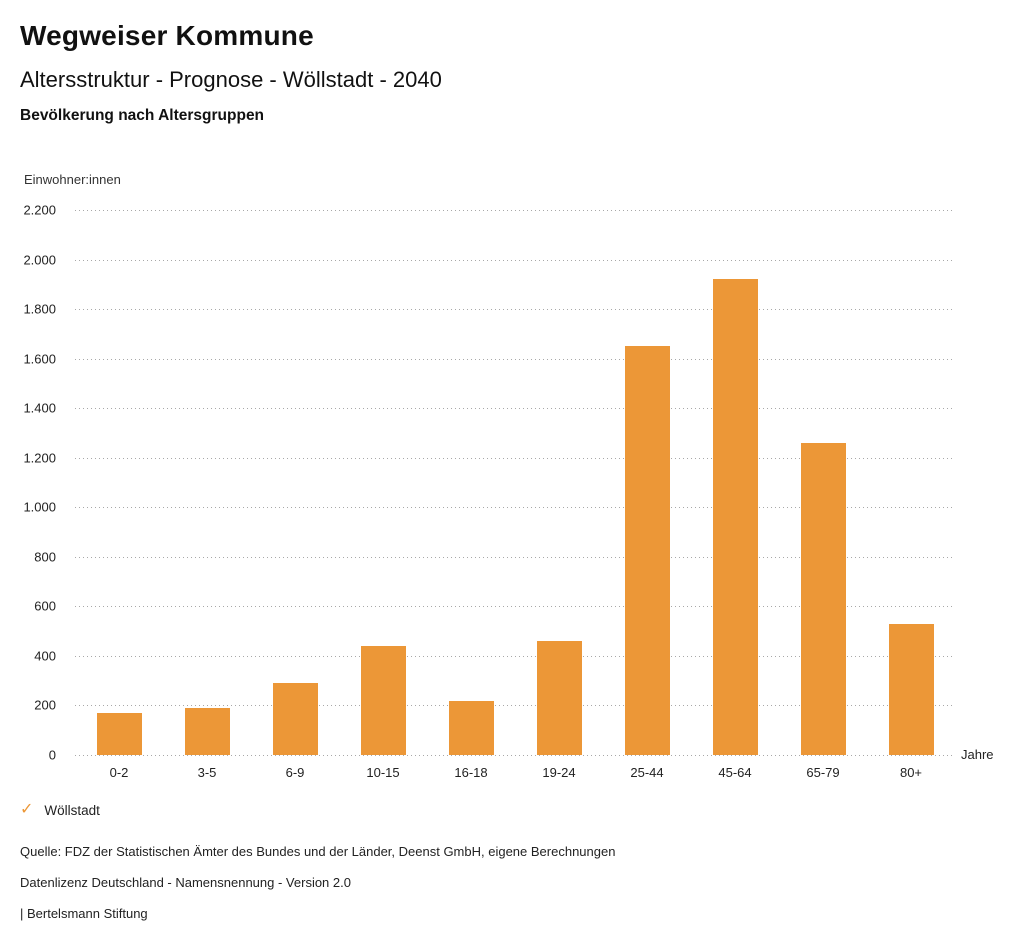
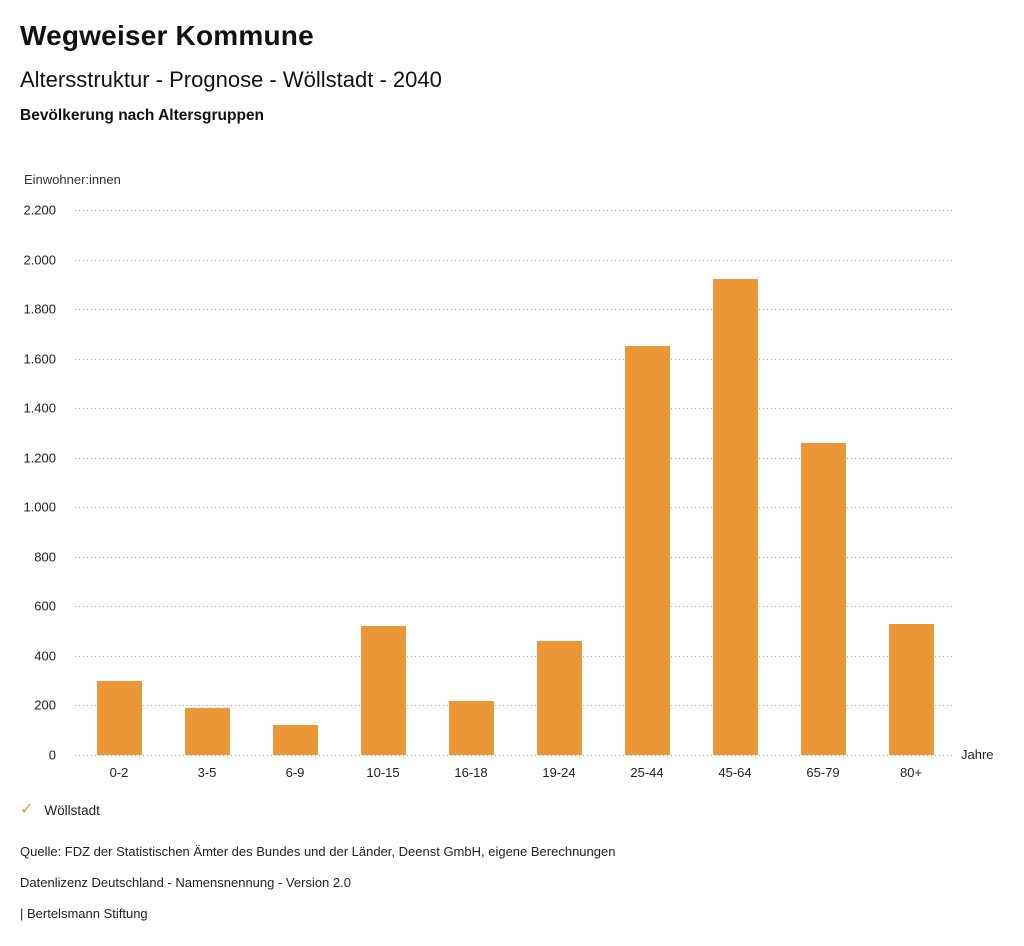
0-2: 170 -> 300
6-9: 290 -> 120
10-15: 440 -> 520
